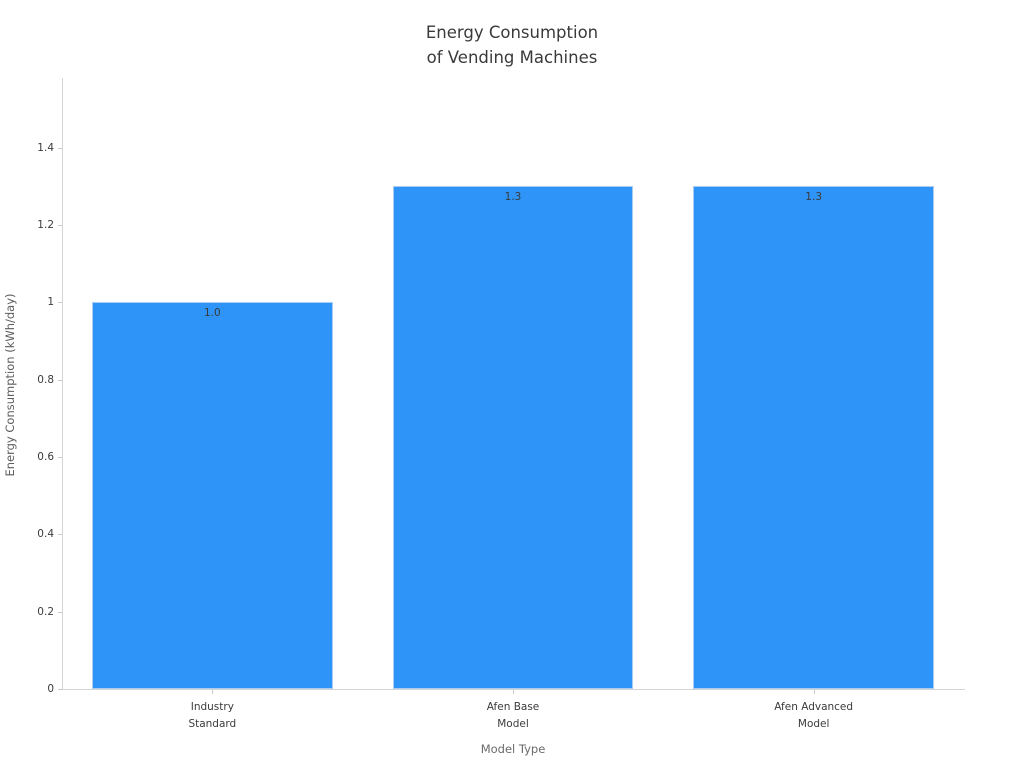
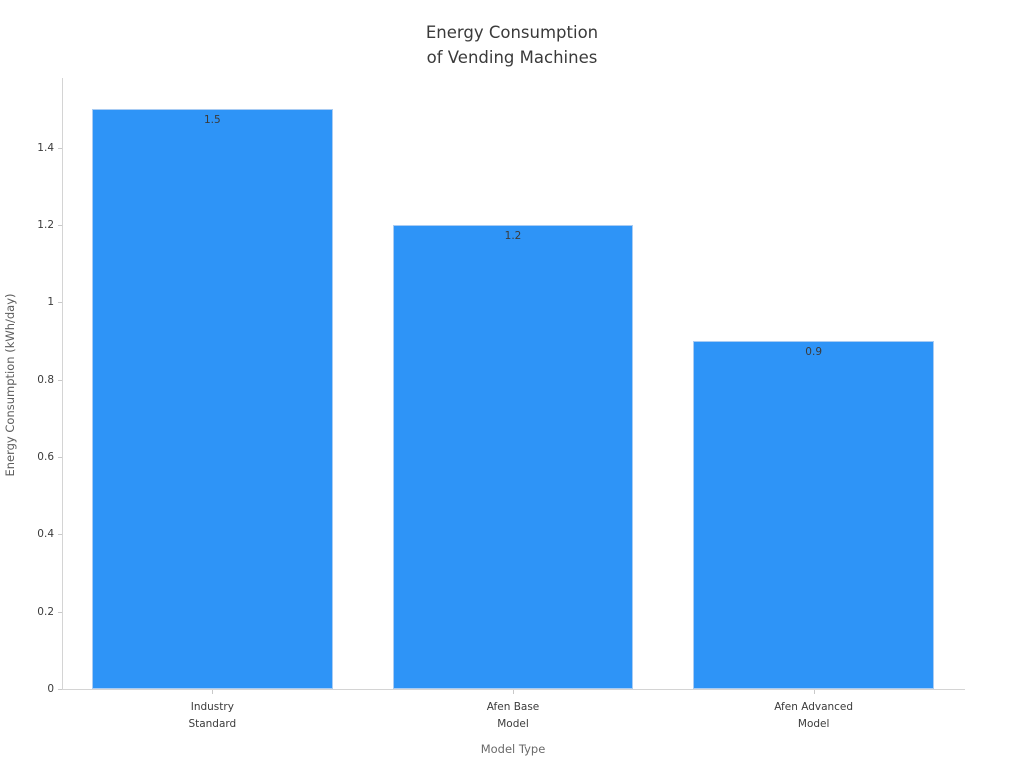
Industry Standard: 1.0 -> 1.5
Afen Base Model: 1.3 -> 1.2
Afen Advanced Model: 1.3 -> 0.9
